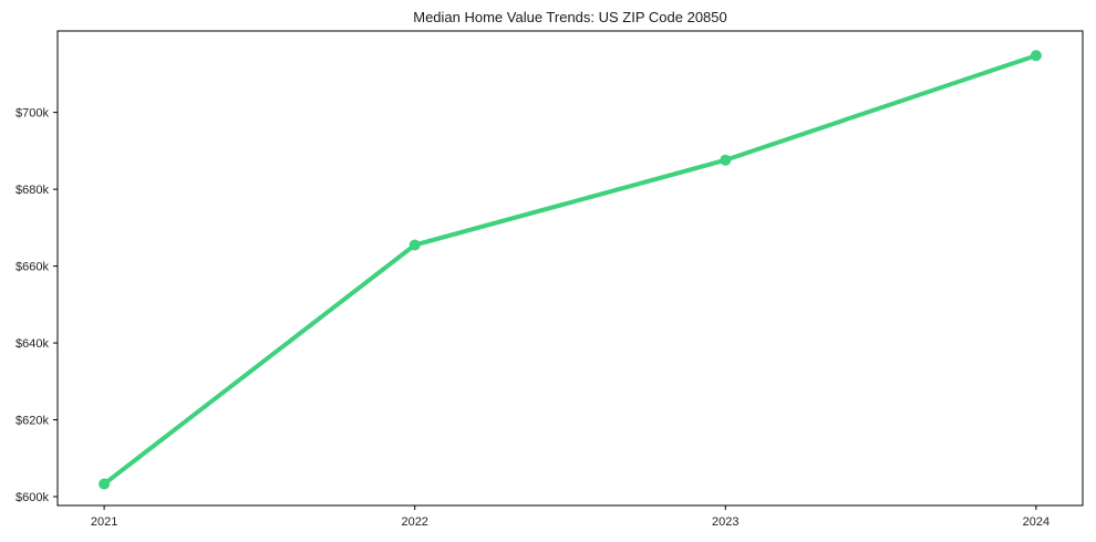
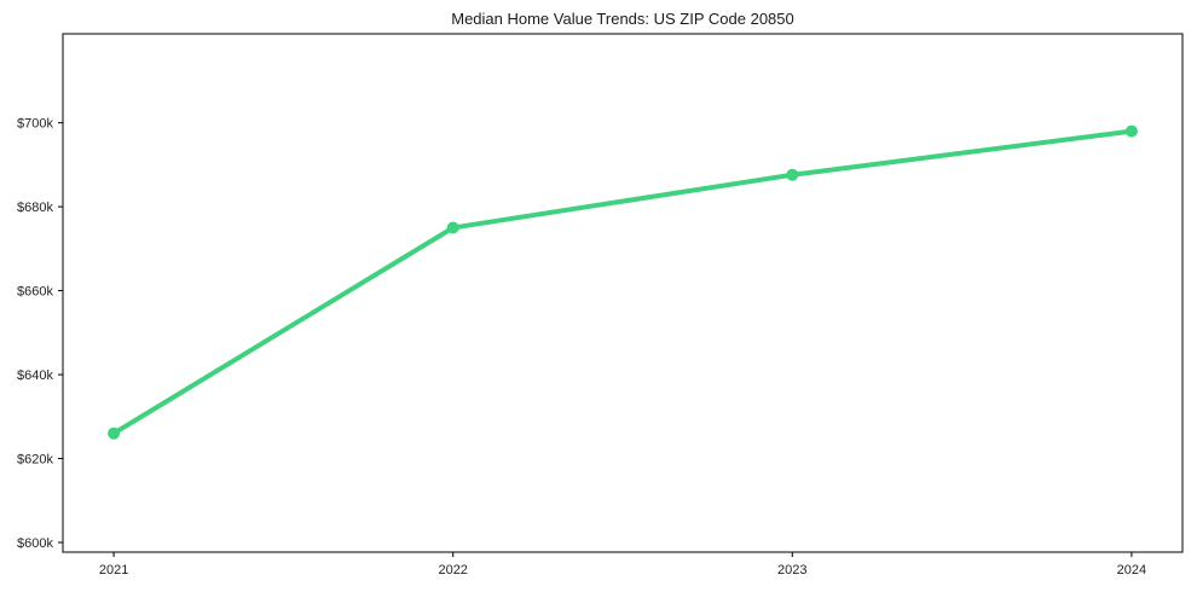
2021: $603k -> $626k
2022: $666k -> $675k
2024: $715k -> $698k
